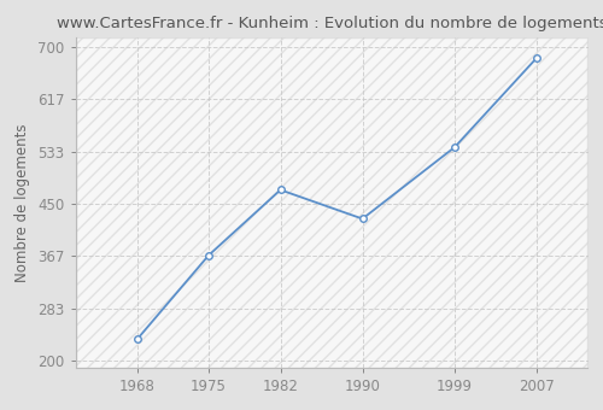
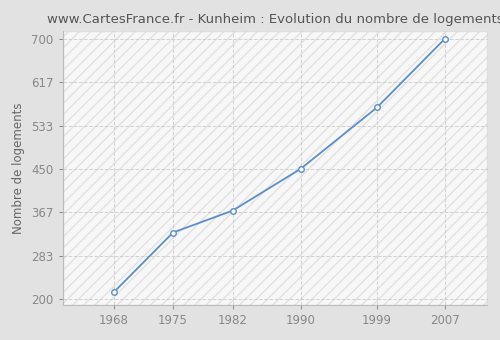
1968: 234 -> 213
1975: 368 -> 328
1982: 472 -> 370
1990: 426 -> 450
1999: 540 -> 568
2007: 682 -> 700
